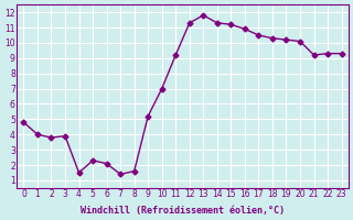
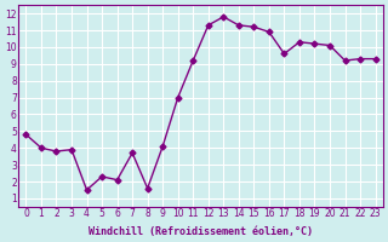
7: 1.4 -> 3.7
9: 5.2 -> 4.1
17: 10.5 -> 9.6
